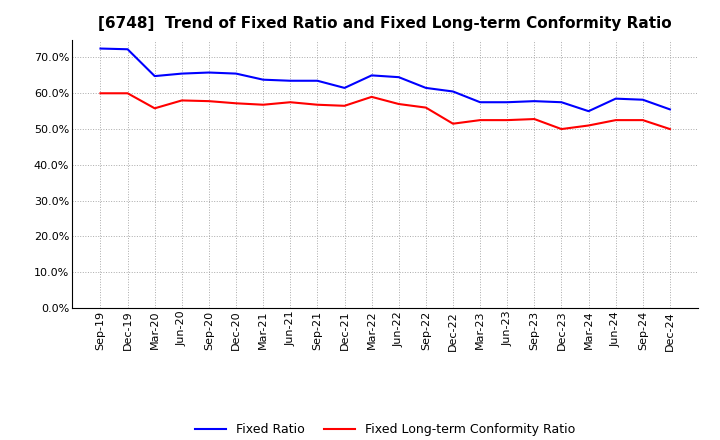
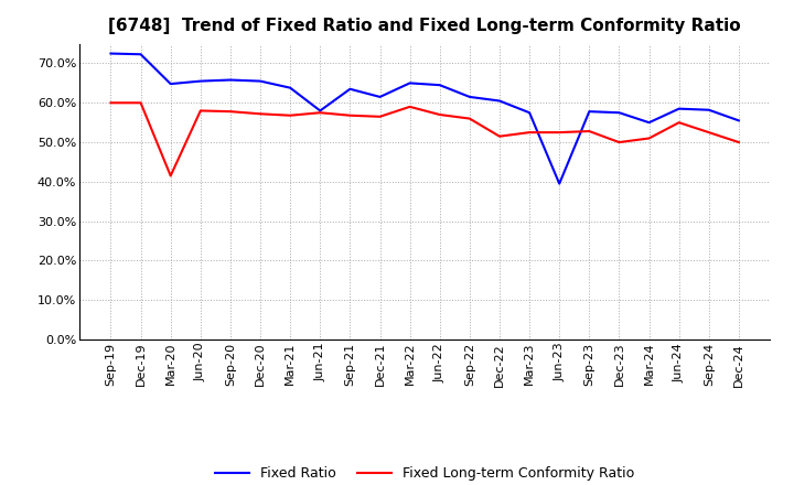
Fixed Long-term Conformity Ratio/Mar-20: 55.8% -> 41.5%
Fixed Ratio/Jun-21: 63.5% -> 58.0%
Fixed Ratio/Jun-23: 57.5% -> 39.5%
Fixed Long-term Conformity Ratio/Jun-24: 52.5% -> 55.0%
